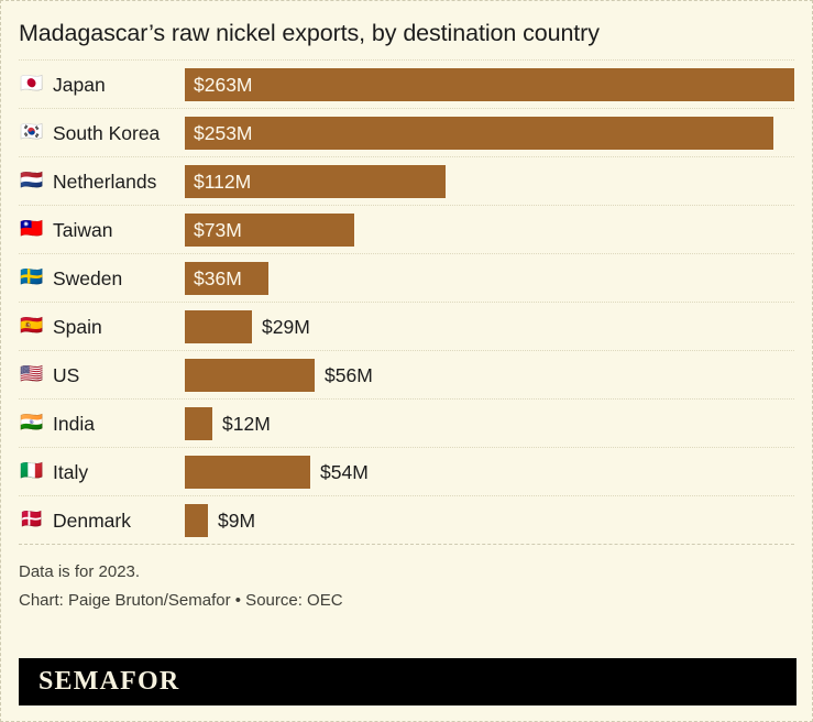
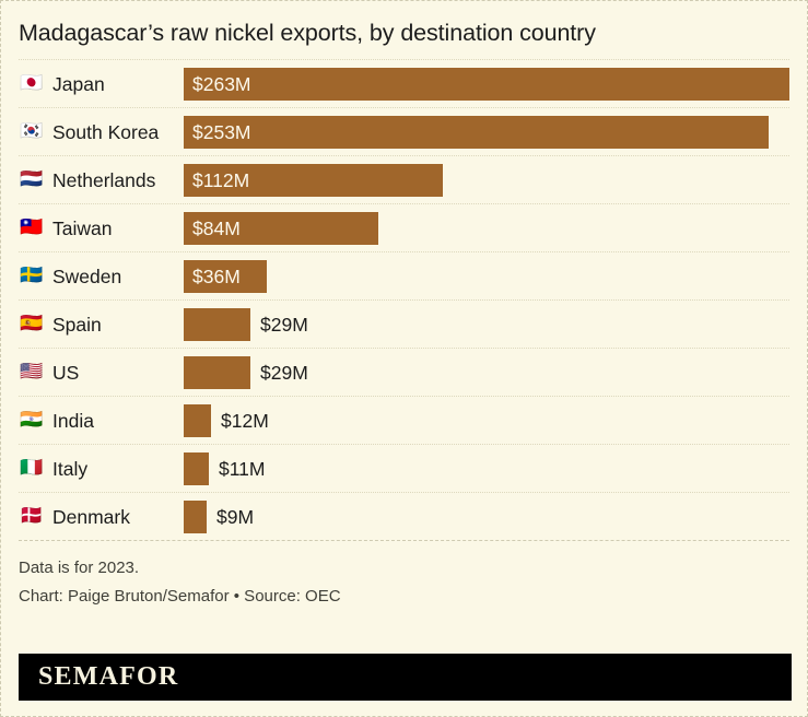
Taiwan: $73M -> $84M
US: $56M -> $29M
Italy: $54M -> $11M
